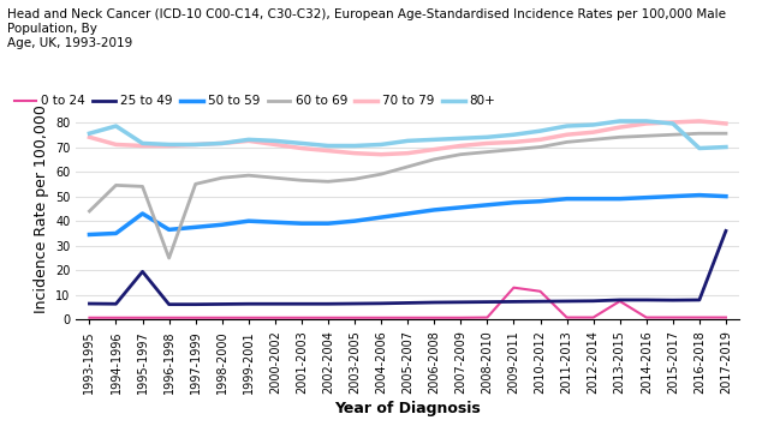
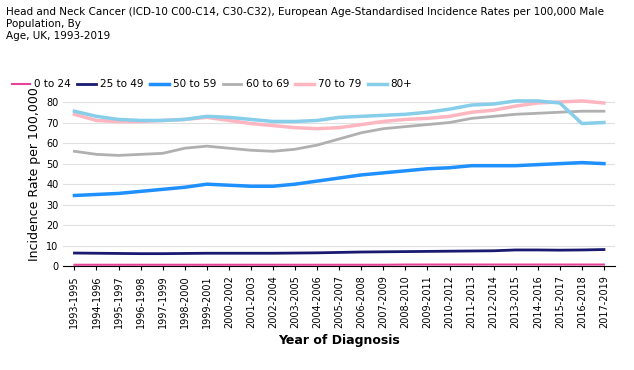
60 to 69/1993-1995: 44.0 -> 56.0
80+/1994-1996: 78.5 -> 73.0
25 to 49/1995-1997: 19.5 -> 6.3
50 to 59/1995-1997: 43.0 -> 35.5
60 to 69/1996-1998: 25.0 -> 54.5
0 to 24/2009-2011: 13.0 -> 0.9
0 to 24/2010-2012: 11.5 -> 0.9
0 to 24/2013-2015: 7.5 -> 0.9
25 to 49/2017-2019: 36.0 -> 8.2
